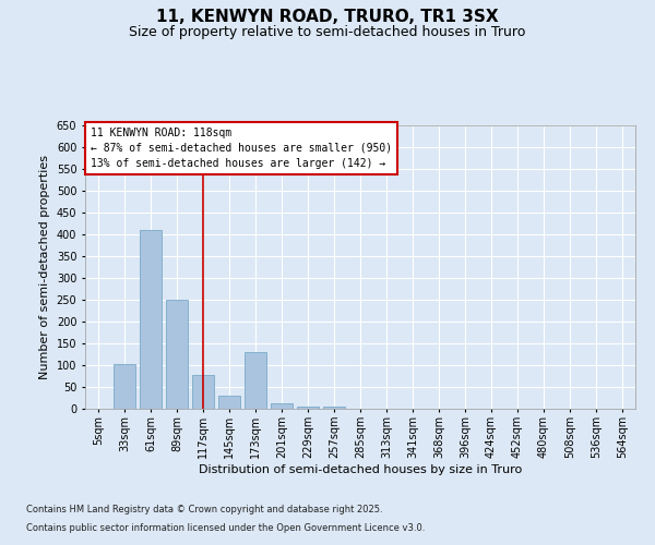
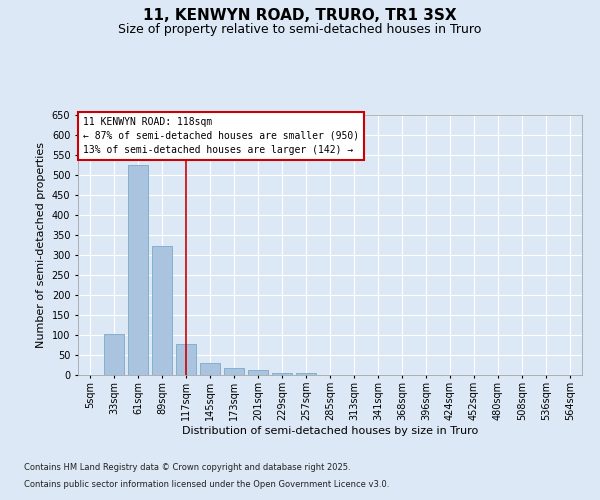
61sqm: 410 -> 525
89sqm: 250 -> 322
173sqm: 130 -> 18
